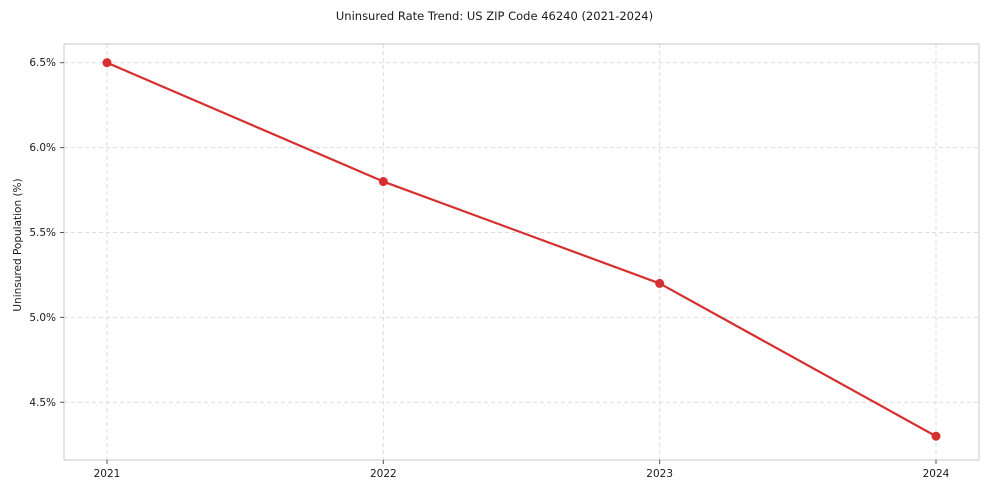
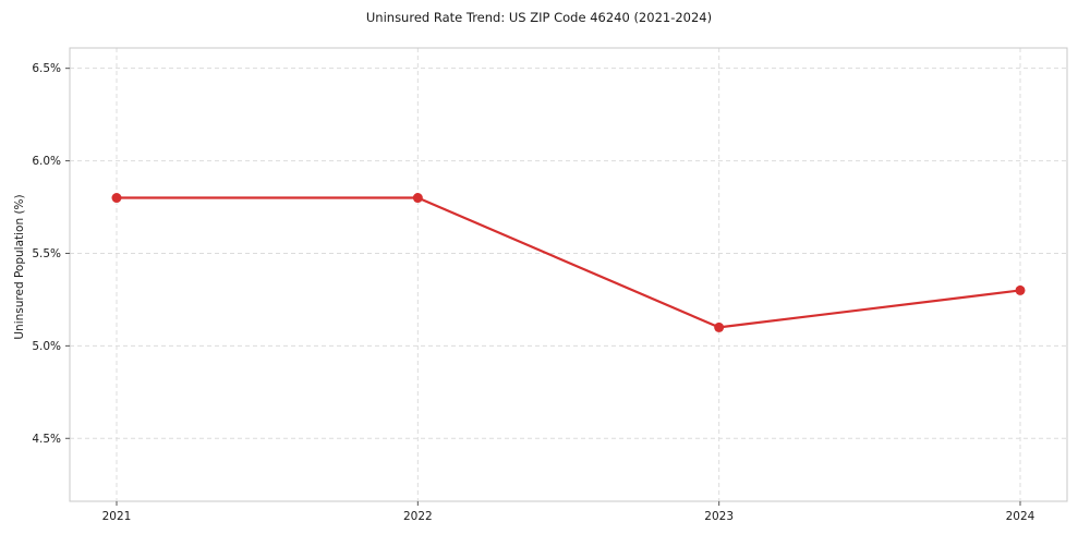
2021: 6.5% -> 5.8%
2023: 5.2% -> 5.1%
2024: 4.3% -> 5.3%
